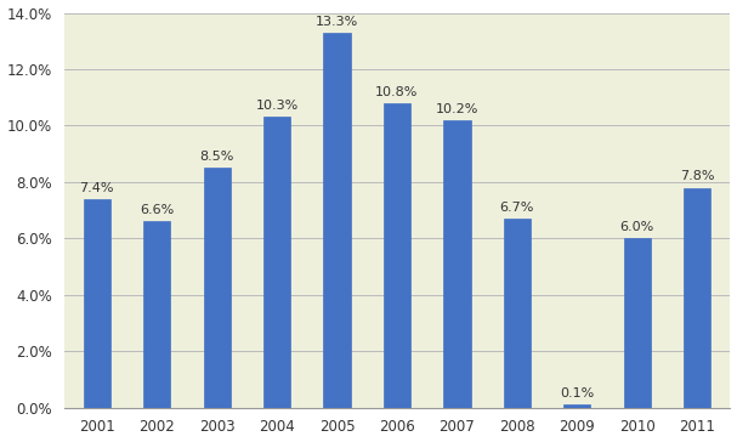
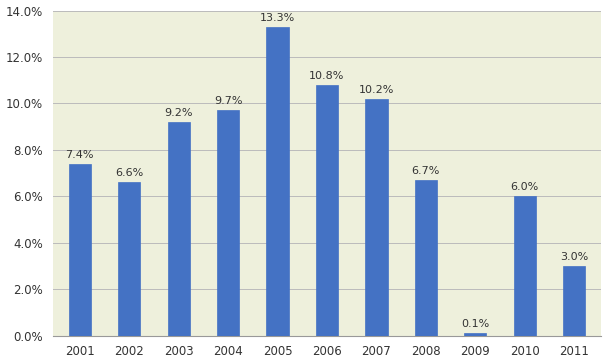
2003: 8.5% -> 9.2%
2004: 10.3% -> 9.7%
2011: 7.8% -> 3.0%
